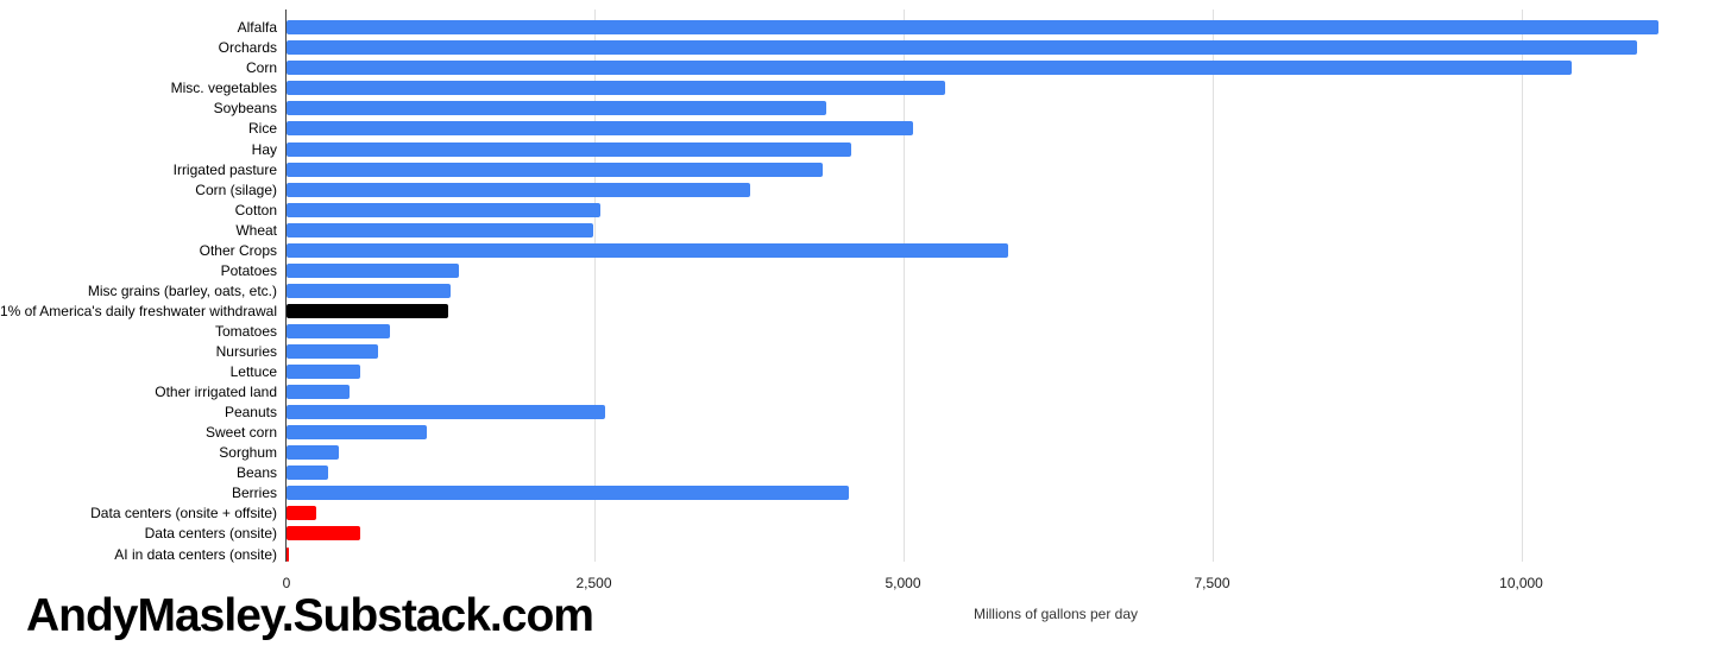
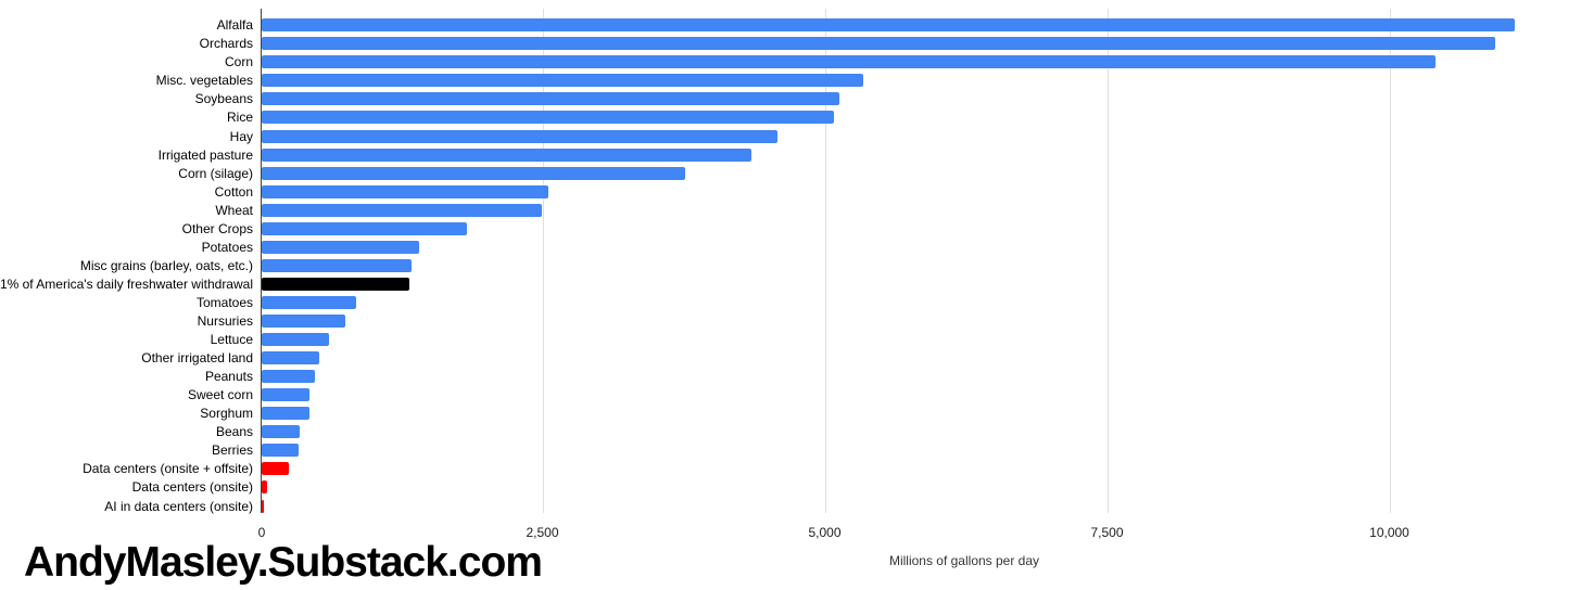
Soybeans: 4370 -> 5120
Other Crops: 5840 -> 1820
Peanuts: 2580 -> 480
Sweet corn: 1140 -> 420
Berries: 4550 -> 330
Data centers (onsite): 600 -> 60
